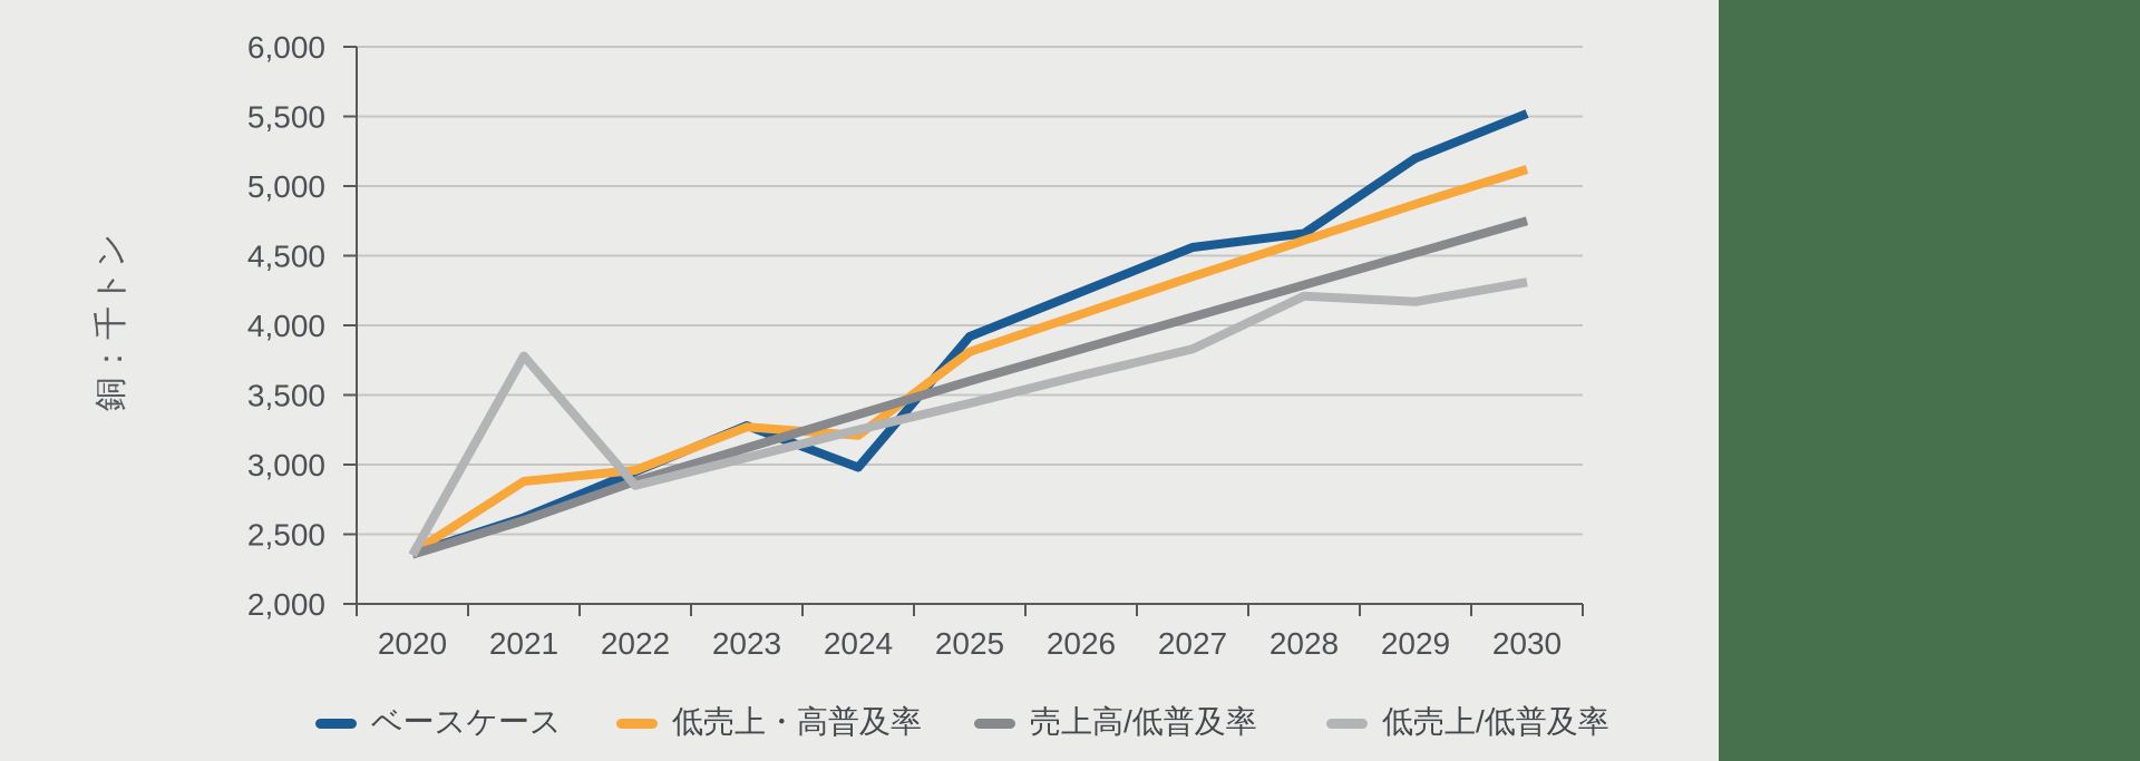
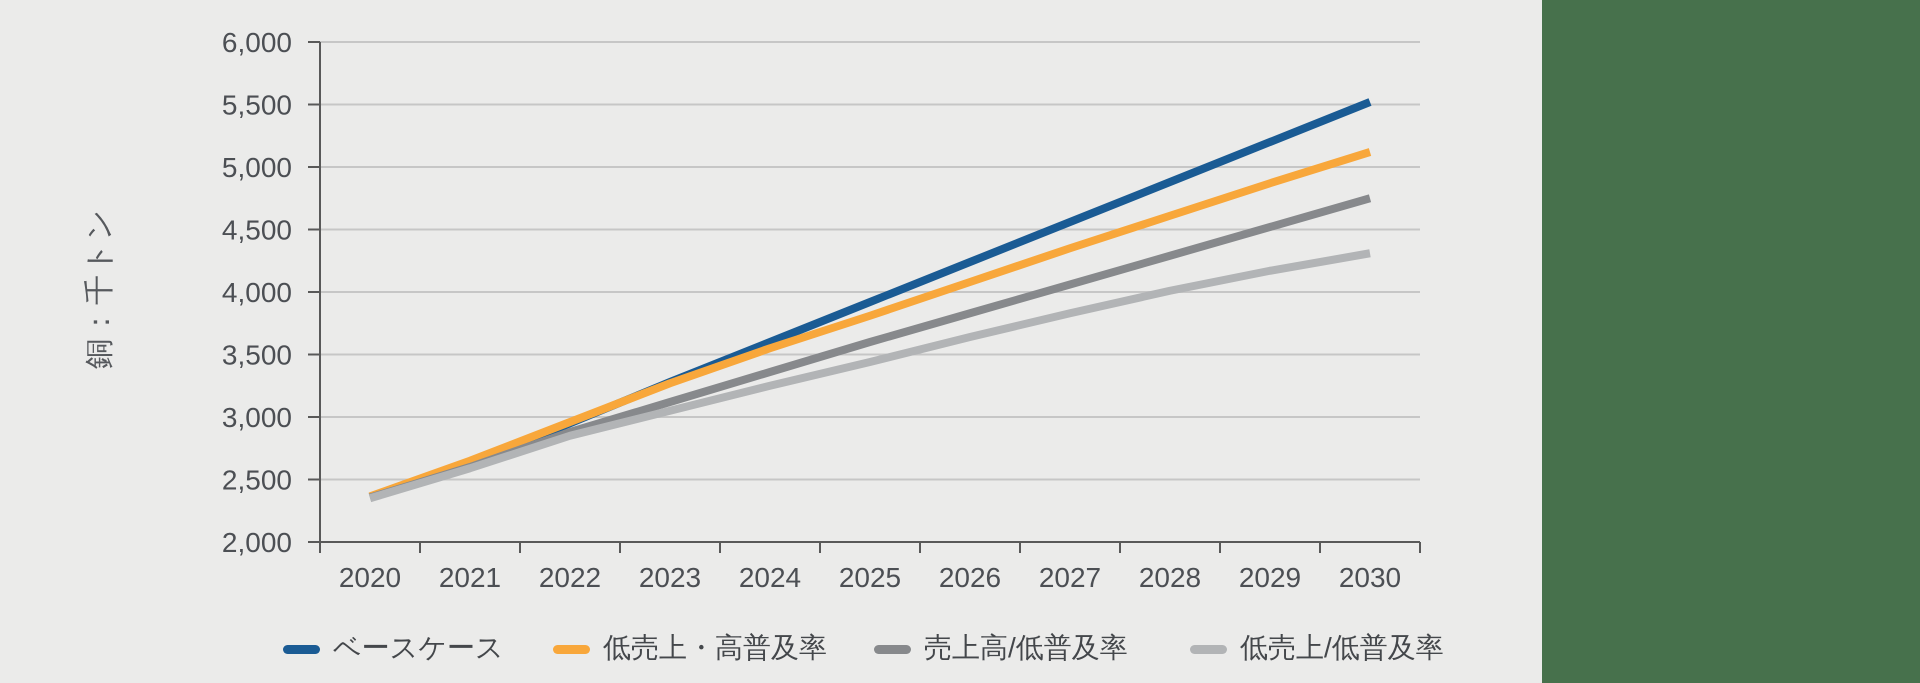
低売上・高普及率/2021: 2880 -> 2650
低売上/低普及率/2021: 3780 -> 2590
ベースケース/2024: 2980 -> 3600
低売上・高普及率/2024: 3210 -> 3550
ベースケース/2028: 4660 -> 4880
低売上/低普及率/2028: 4210 -> 4010
